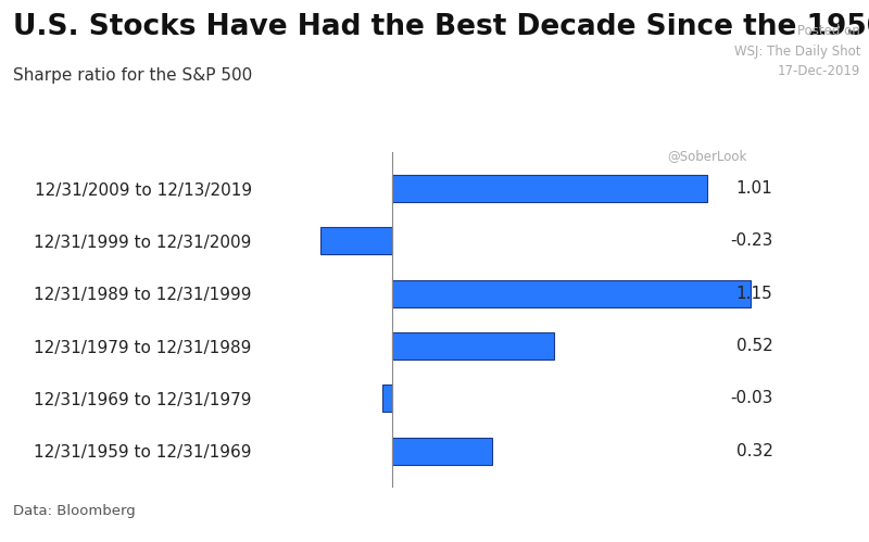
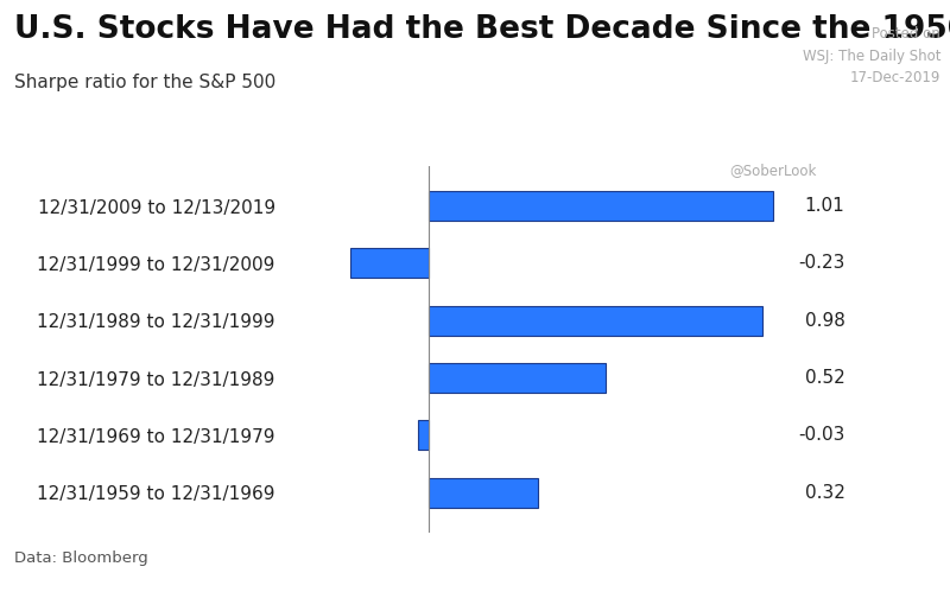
12/31/1989 to 12/31/1999: 1.15 -> 0.98
